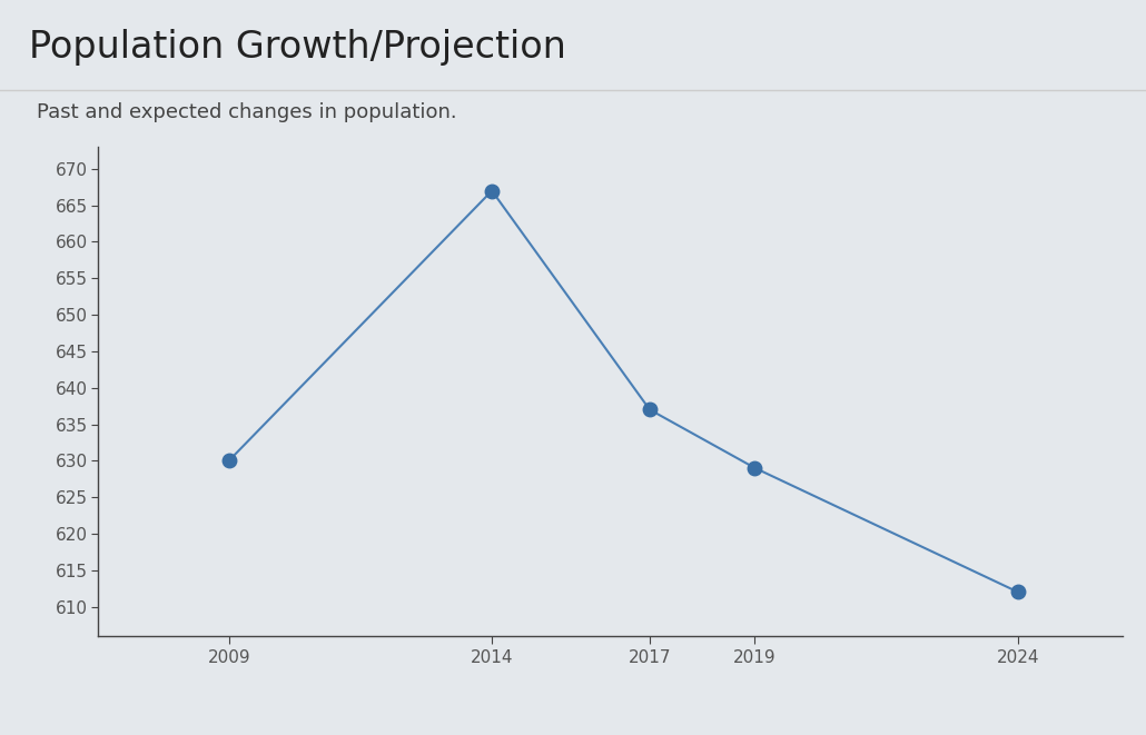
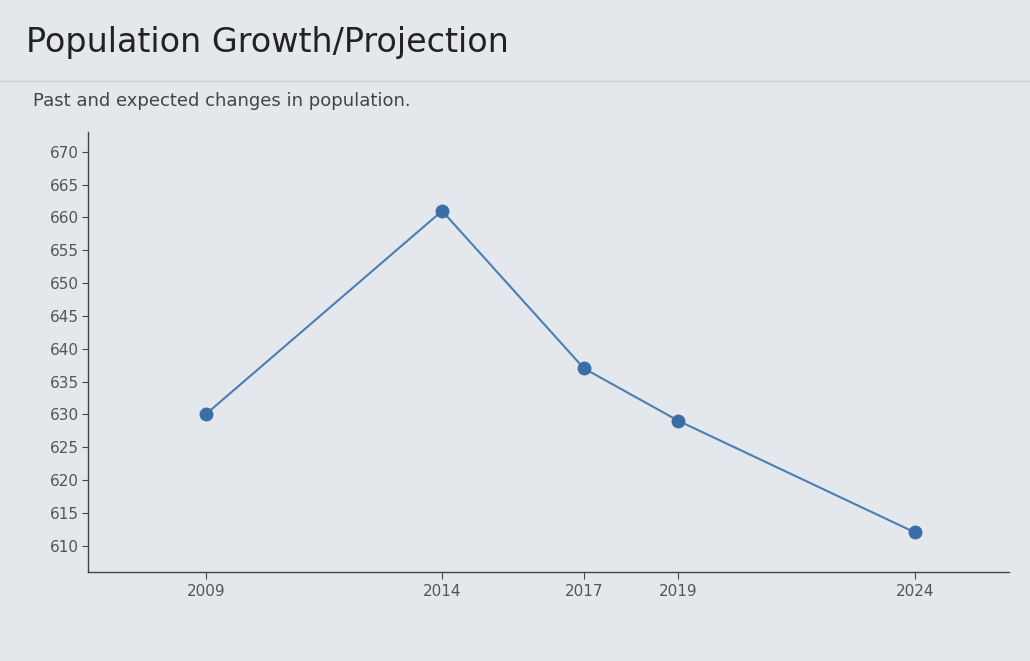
2014: 667 -> 661
